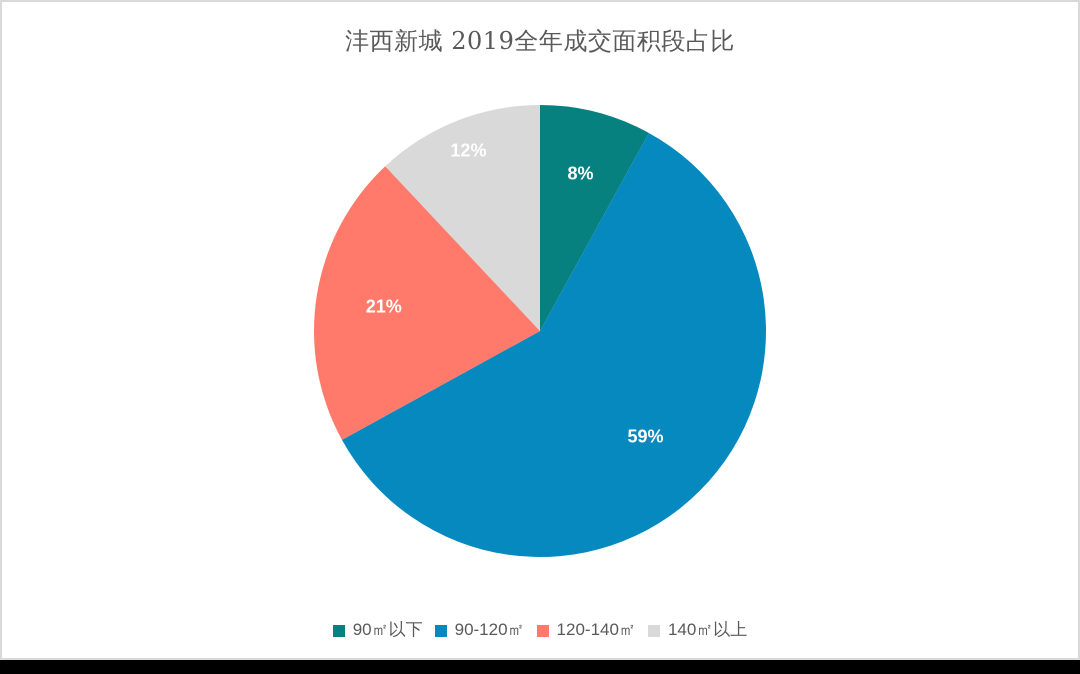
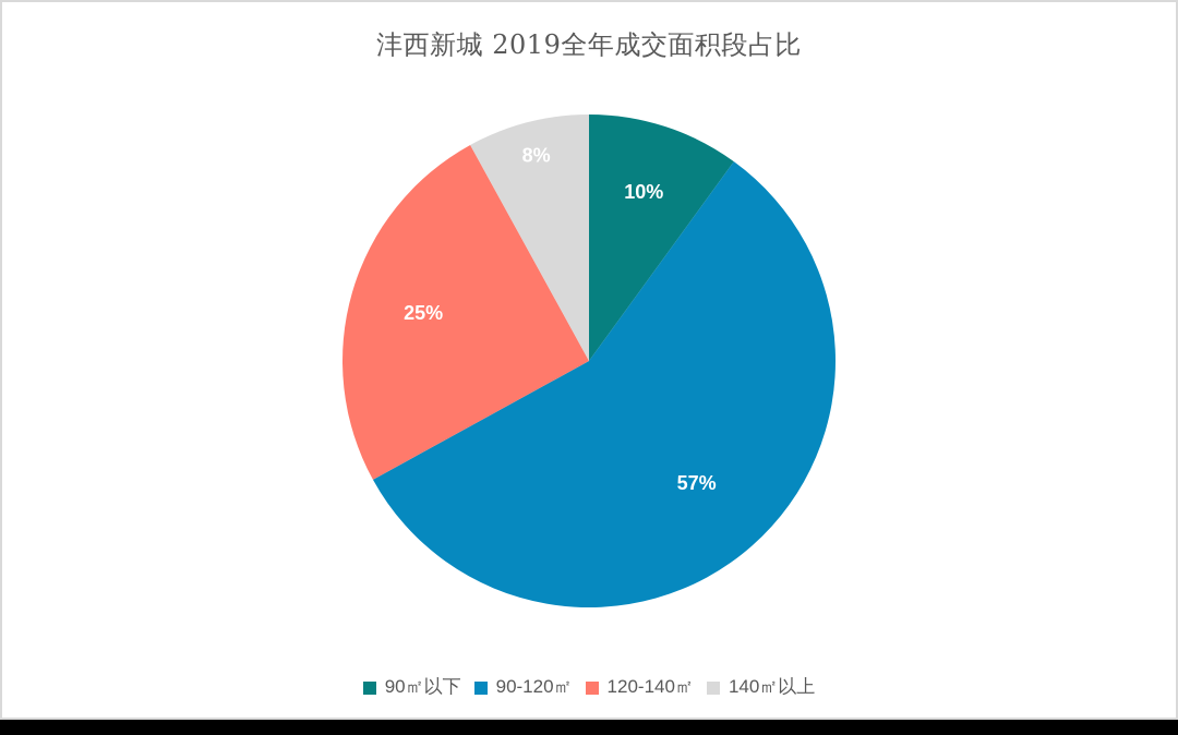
90㎡以下: 8% -> 10%
90-120㎡: 59% -> 57%
120-140㎡: 21% -> 25%
140㎡以上: 12% -> 8%
